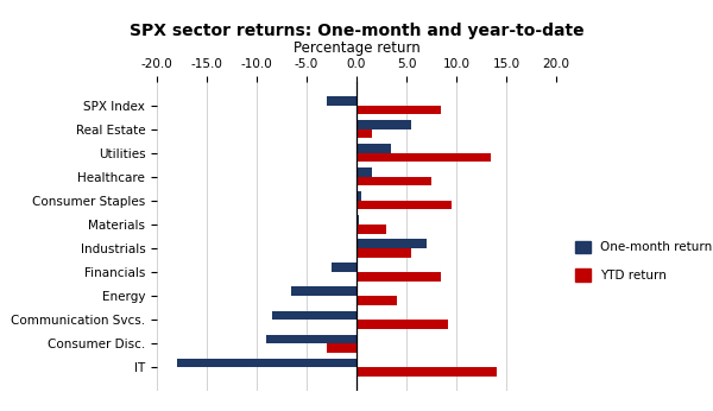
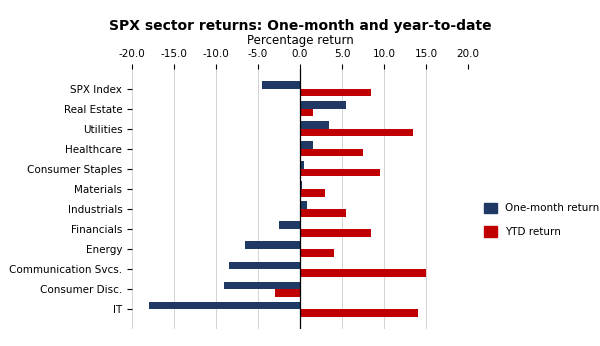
One-month return/SPX Index: -3.0 -> -4.5
One-month return/Industrials: 7.0 -> 0.8
YTD return/Communication Svcs.: 9.2 -> 15.0
